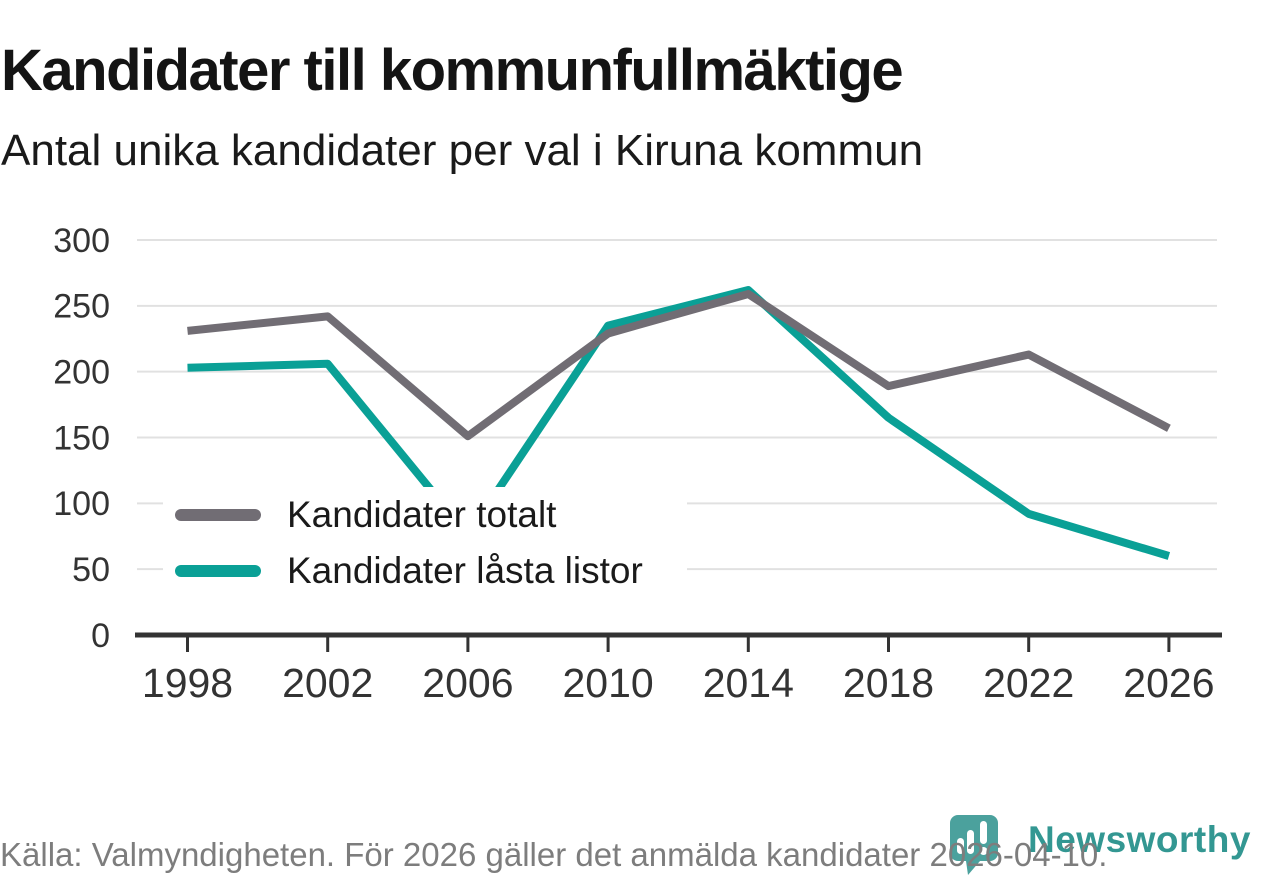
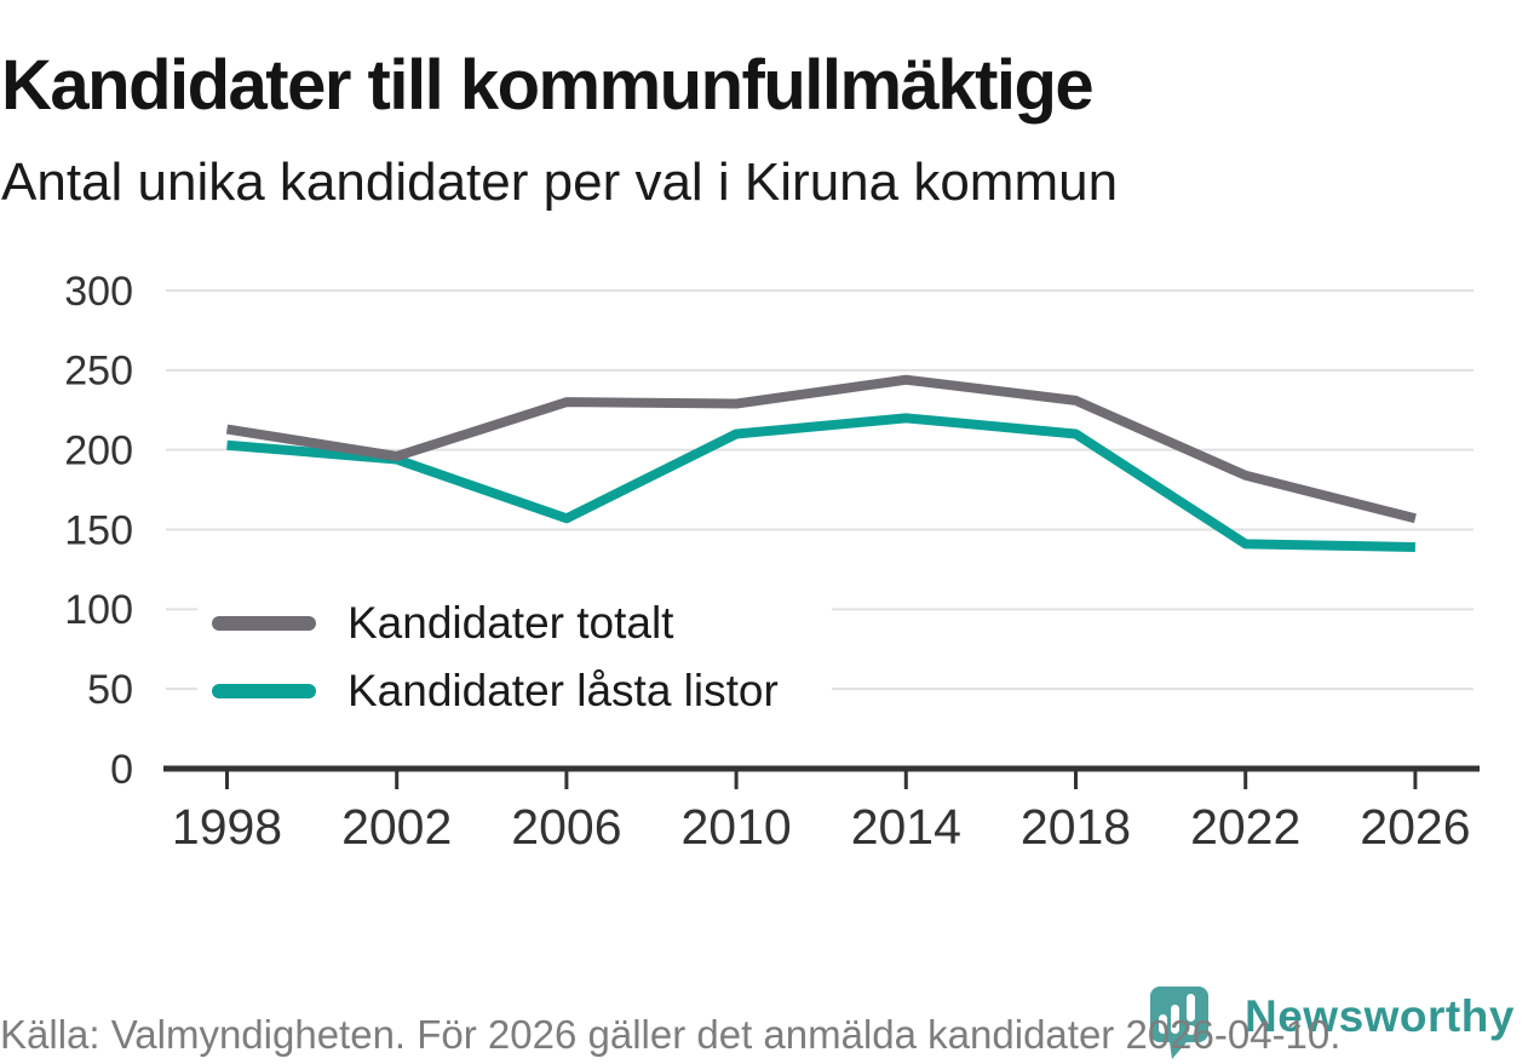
Kandidater totalt/1998: 231 -> 213
Kandidater totalt/2002: 242 -> 196
Kandidater låsta listor/2002: 206 -> 194
Kandidater totalt/2006: 151 -> 230
Kandidater låsta listor/2006: 76 -> 157
Kandidater låsta listor/2010: 235 -> 210
Kandidater totalt/2014: 259 -> 244
Kandidater låsta listor/2014: 262 -> 220
Kandidater totalt/2018: 189 -> 231
Kandidater låsta listor/2018: 165 -> 210
Kandidater totalt/2022: 213 -> 184
Kandidater låsta listor/2022: 92 -> 141
Kandidater låsta listor/2026: 60 -> 139
